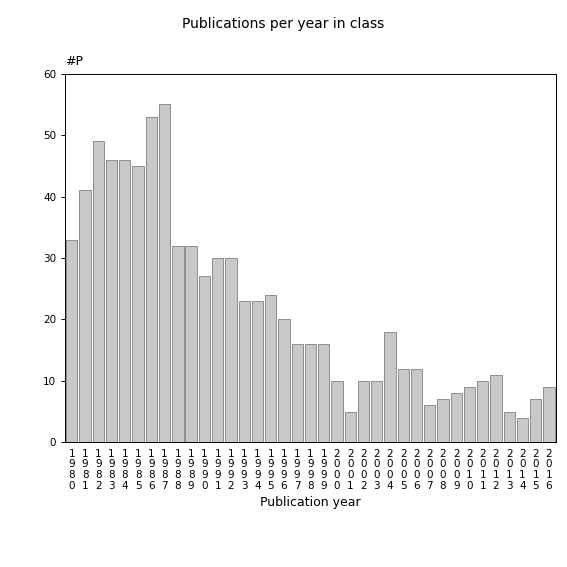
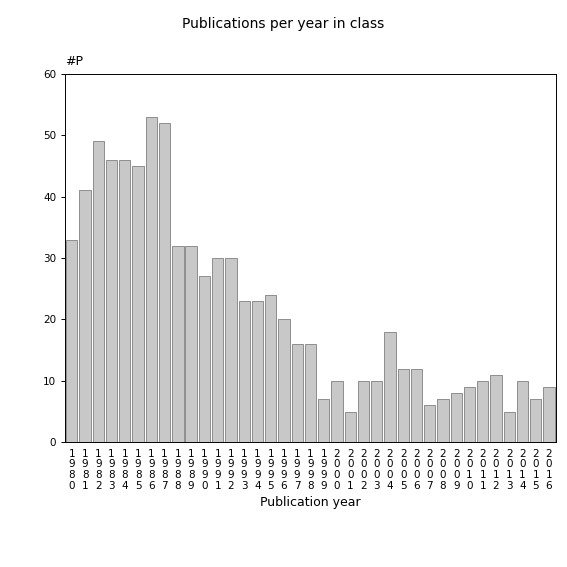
1 9 8 7: 55 -> 52
1 9 9 9: 16 -> 7
2 0 1 4: 4 -> 10
